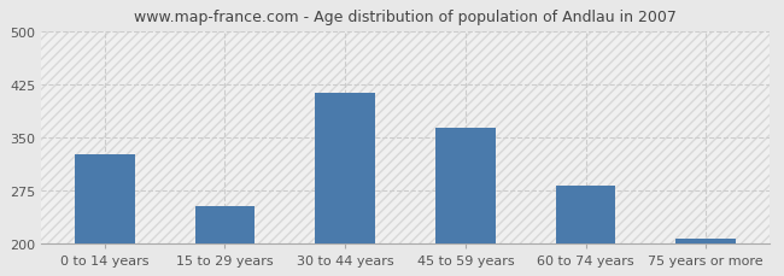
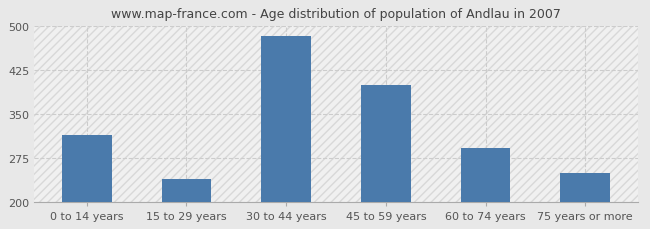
0 to 14 years: 325 -> 314
15 to 29 years: 253 -> 238
30 to 44 years: 413 -> 482
45 to 59 years: 363 -> 398
60 to 74 years: 281 -> 292
75 years or more: 207 -> 248
